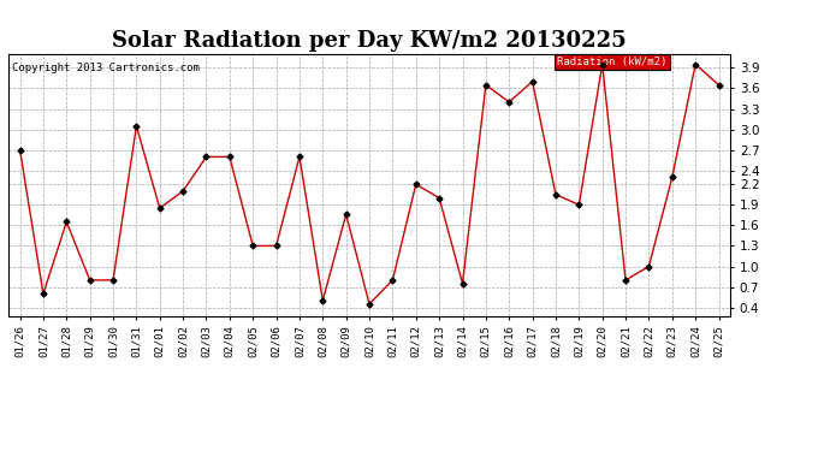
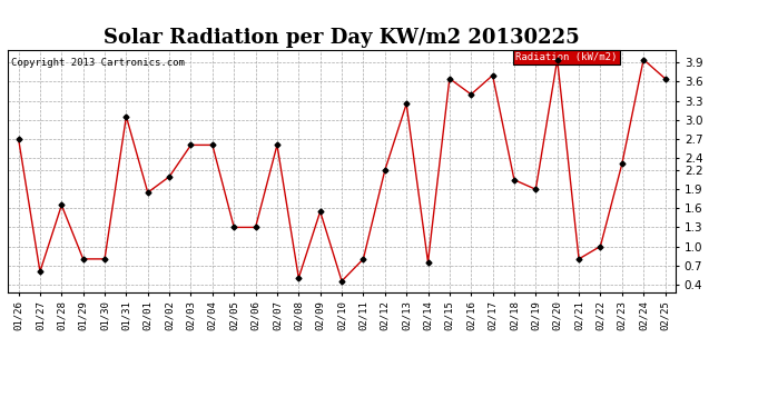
02/09: 1.76 -> 1.55
02/13: 2.00 -> 3.25
